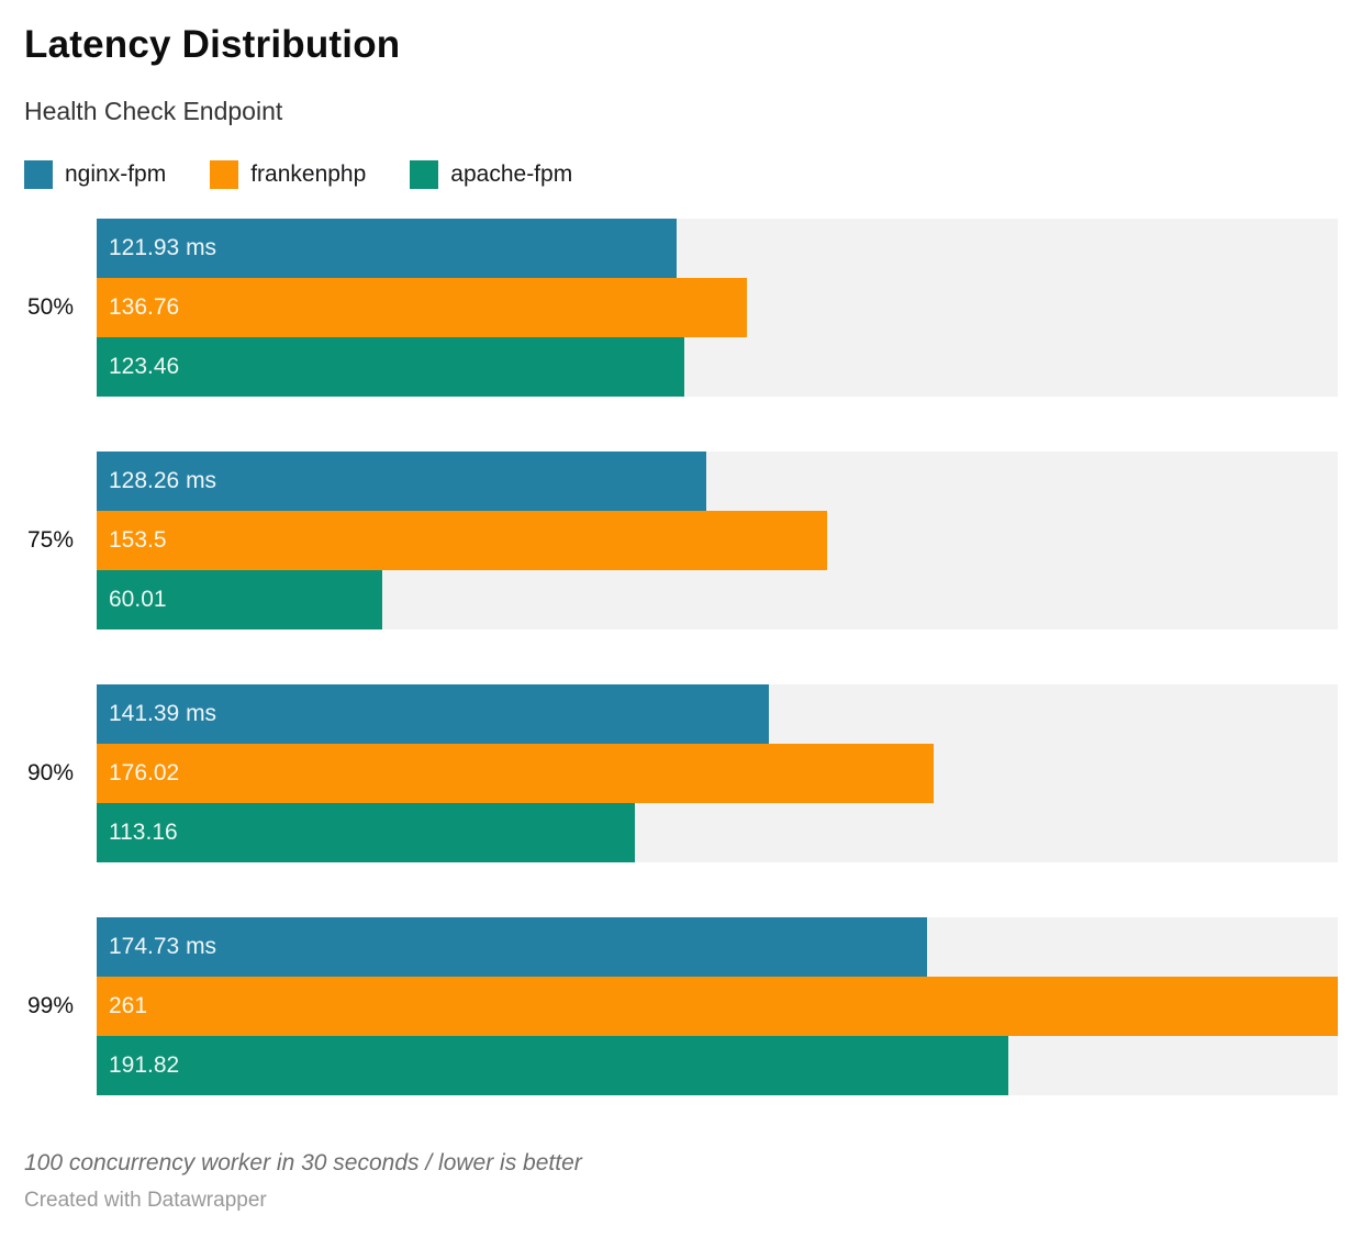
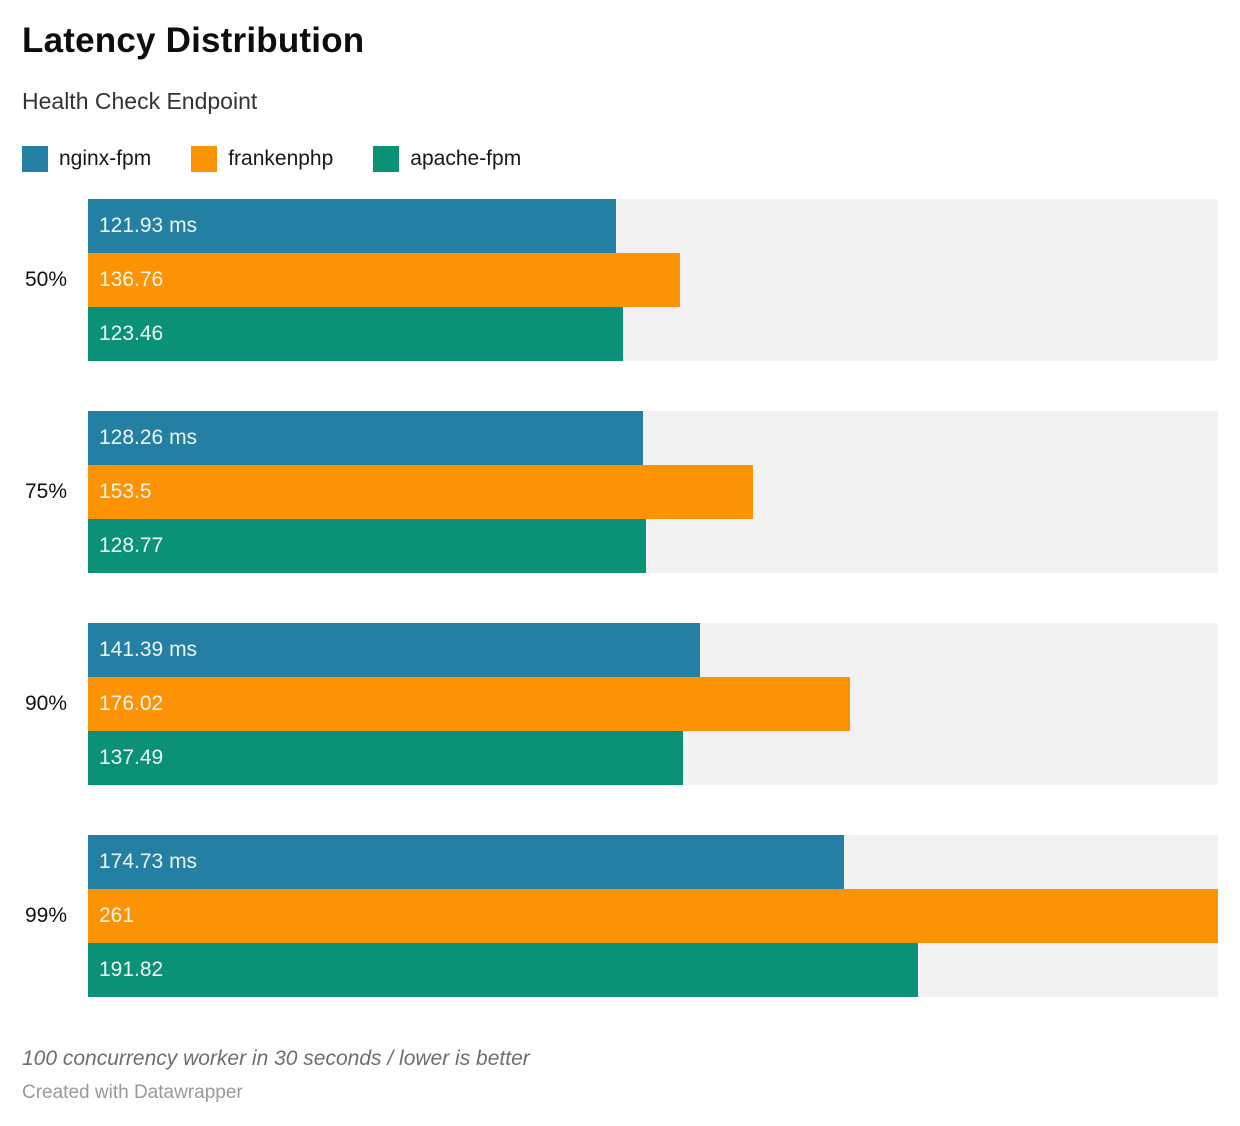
apache-fpm/75%: 60.01 -> 128.77
apache-fpm/90%: 113.16 -> 137.49
